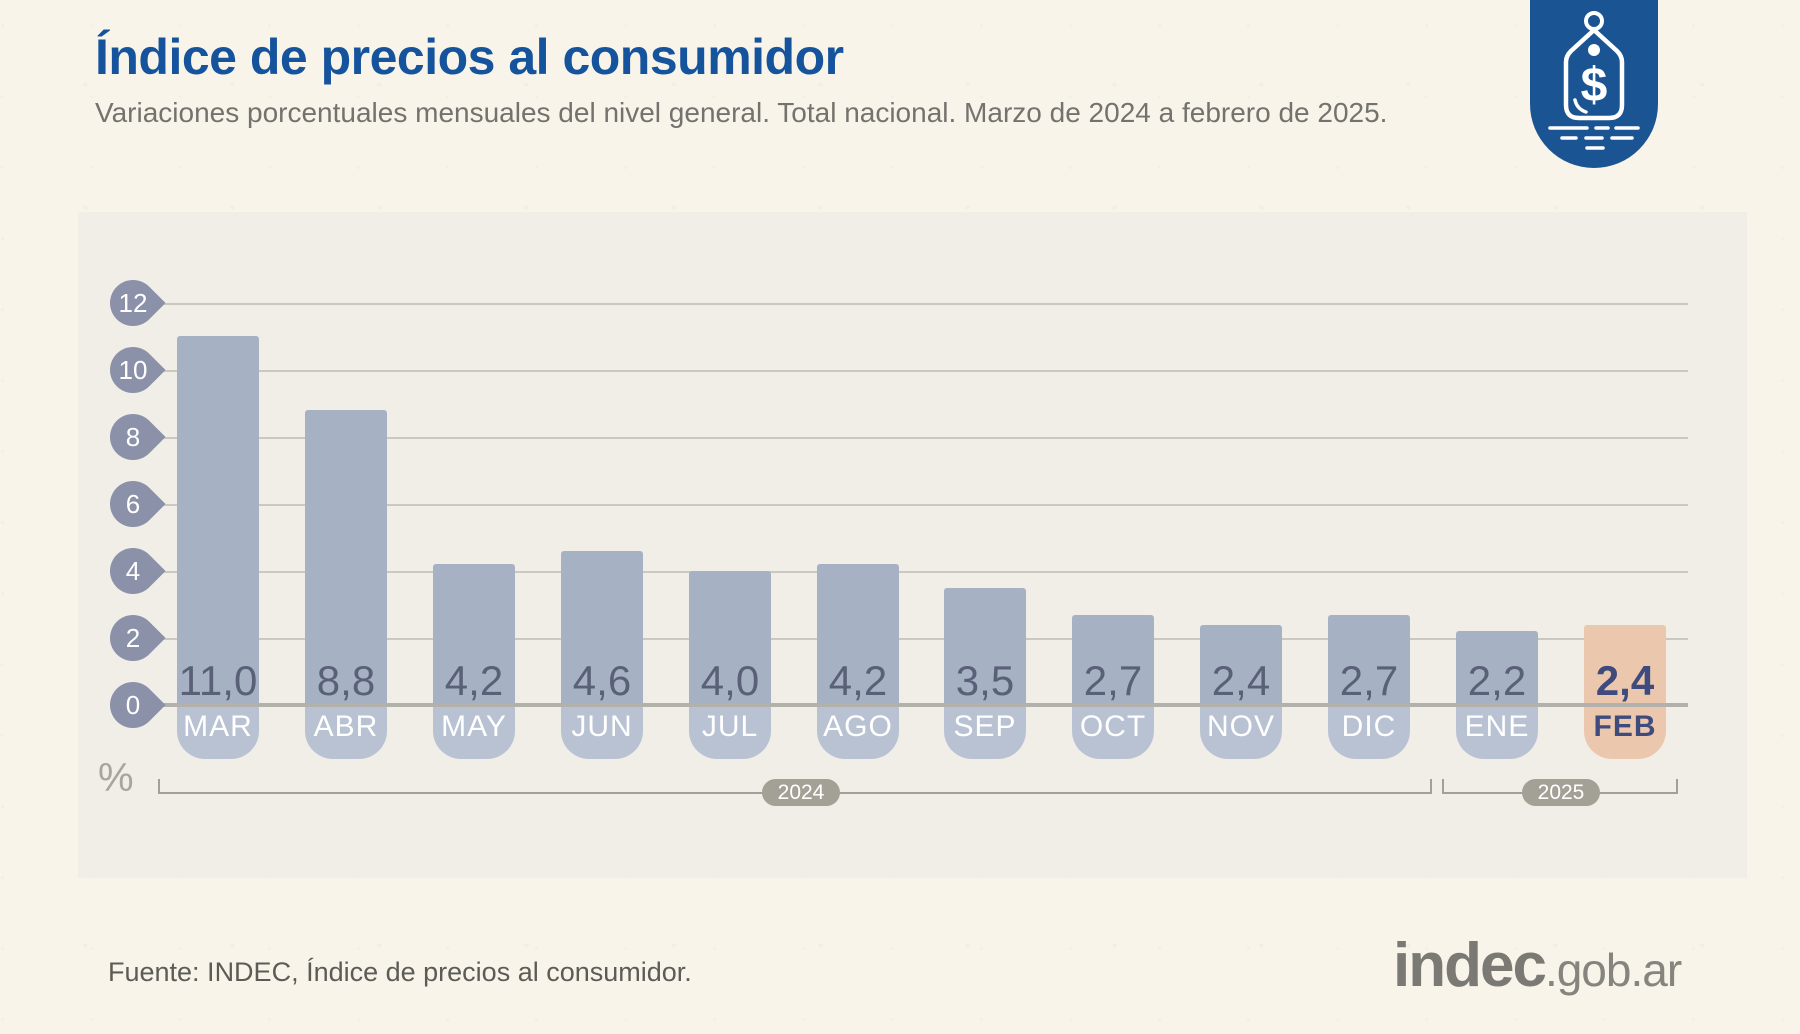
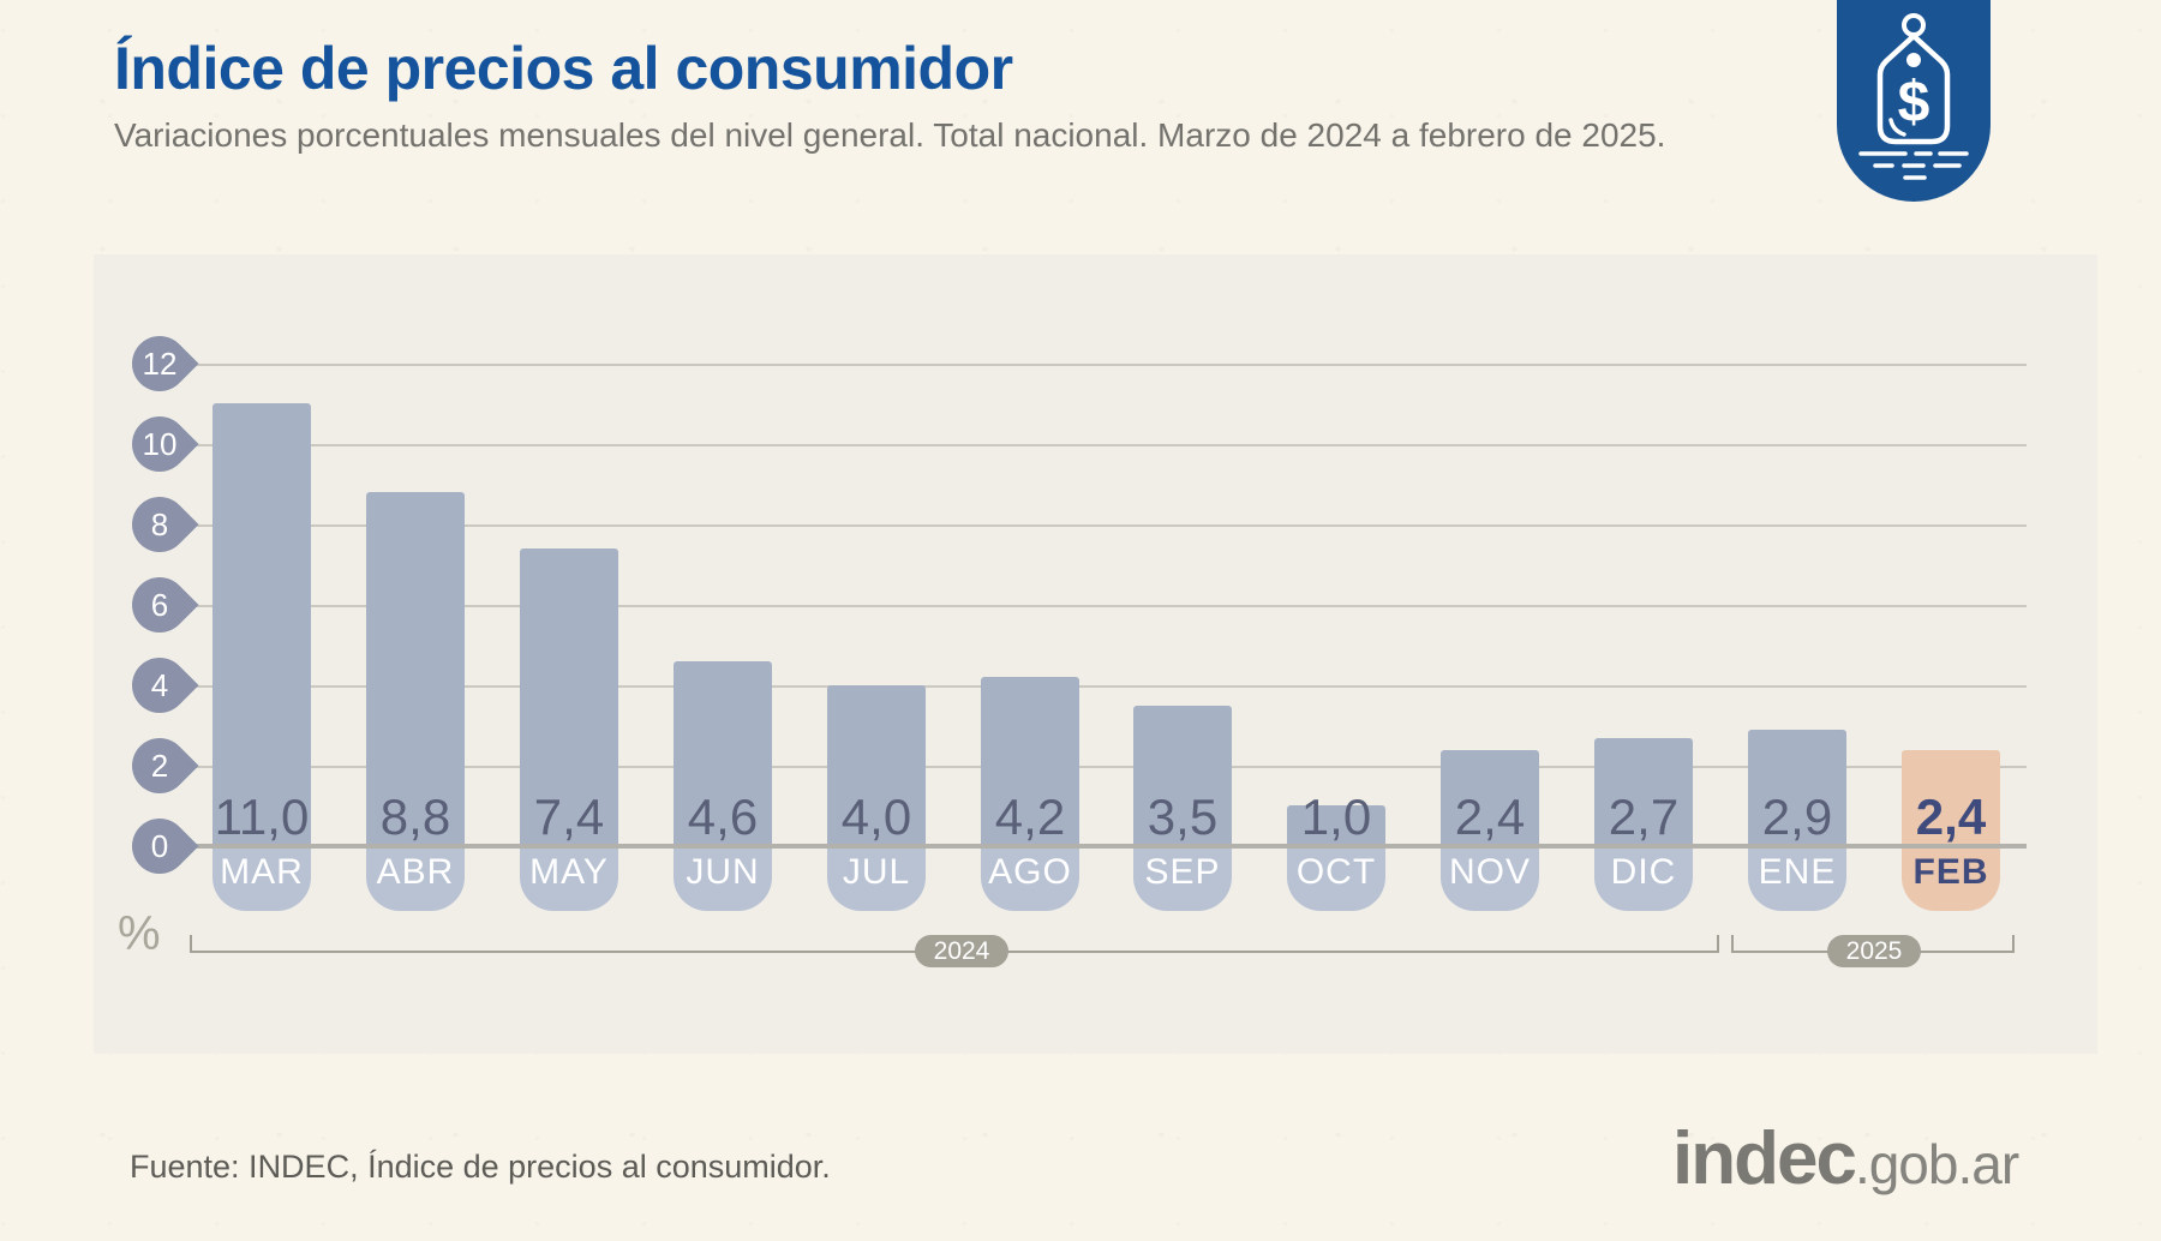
MAY: 4,2 -> 7,4
OCT: 2,7 -> 1,0
ENE: 2,2 -> 2,9
